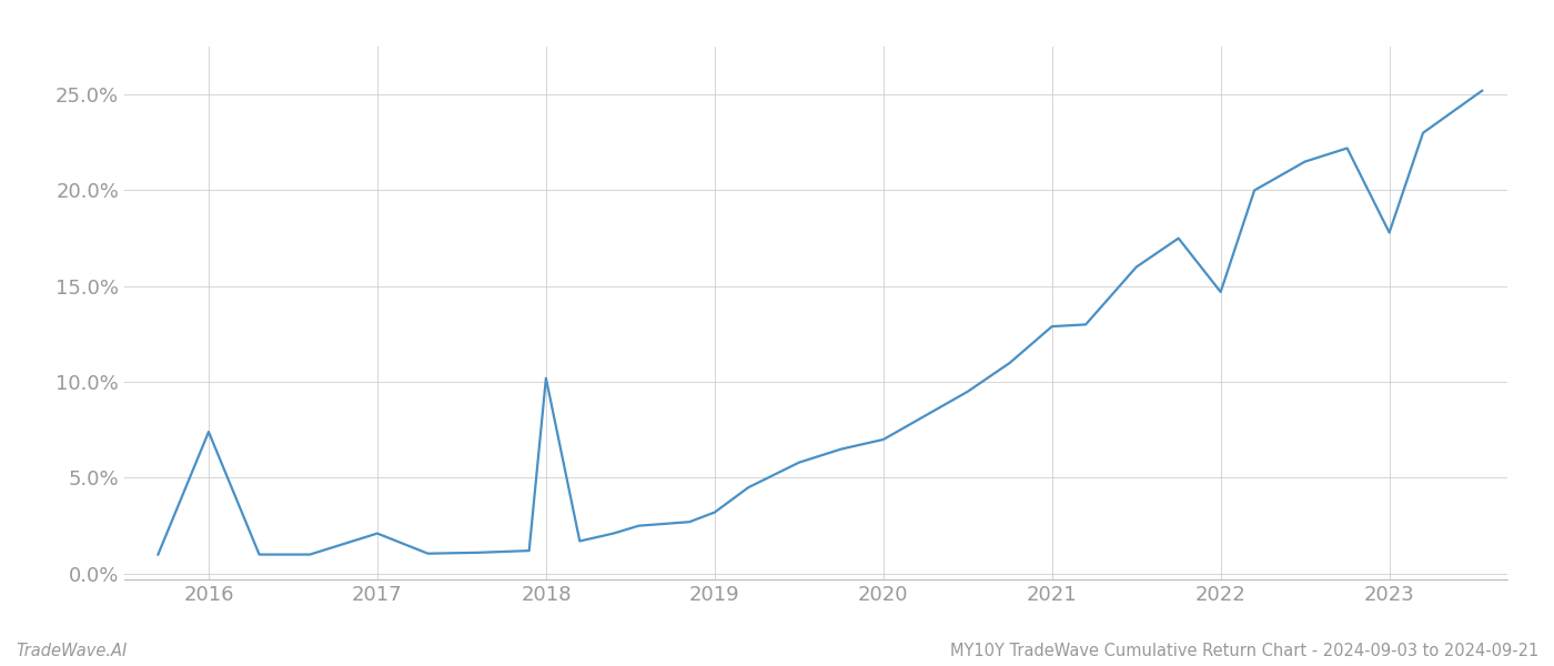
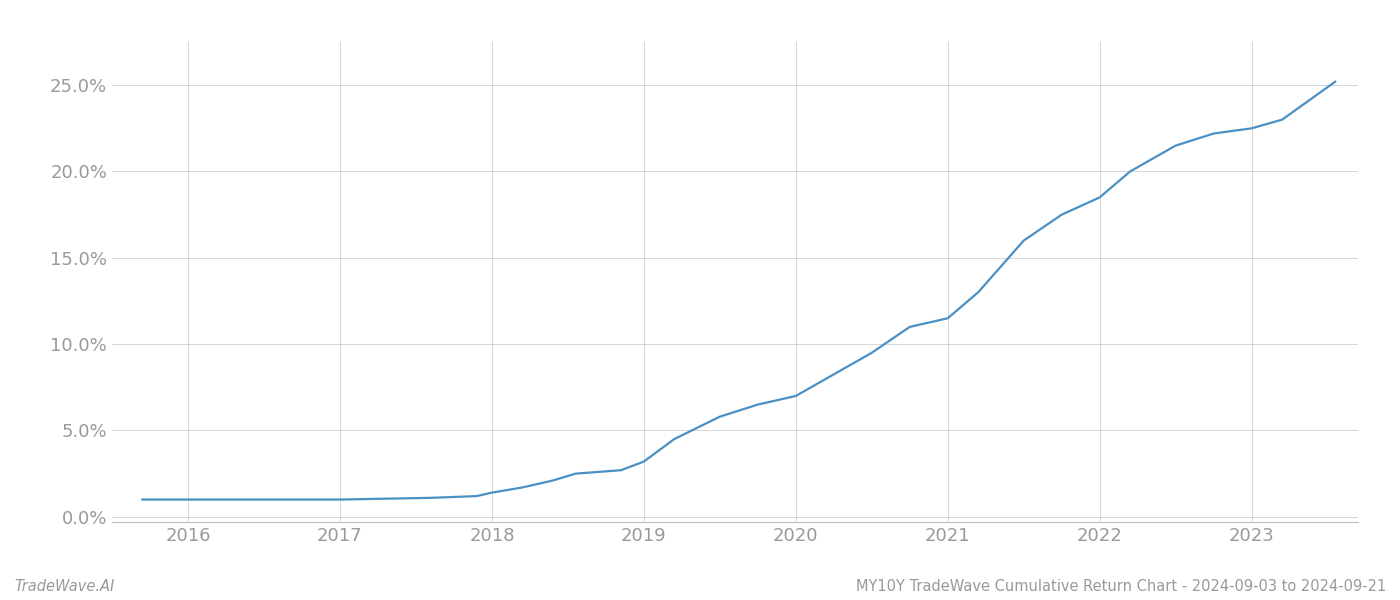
2016: 7.4% -> 1.0%
2017: 2.1% -> 1.0%
2018: 10.2% -> 1.4%
2021: 12.9% -> 11.5%
2022: 14.7% -> 18.5%
2023: 17.8% -> 22.5%
